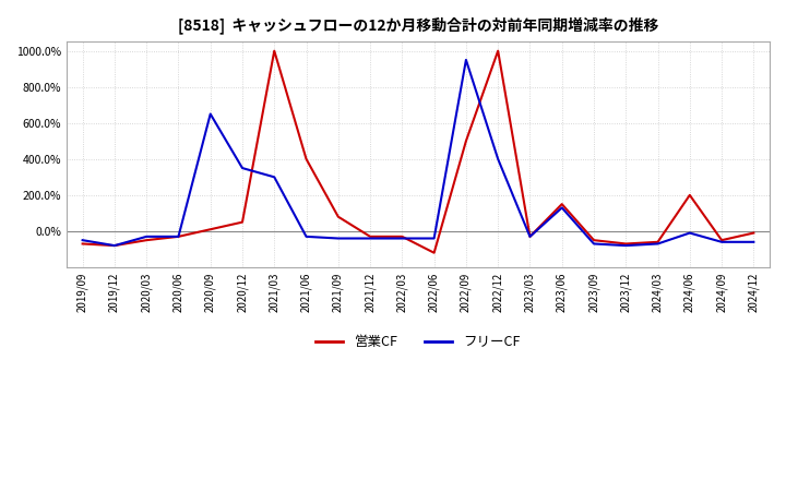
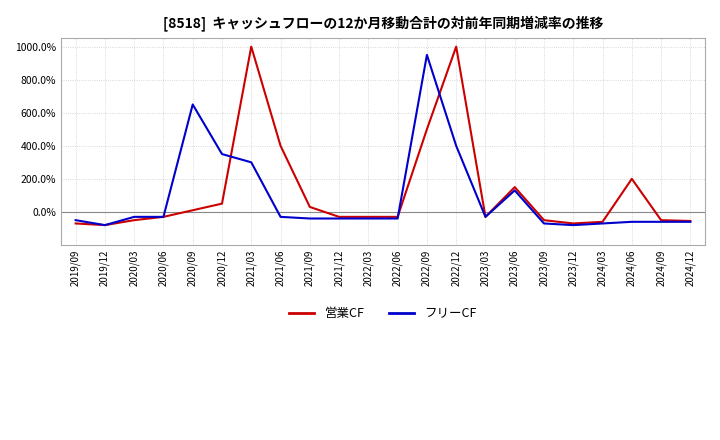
営業CF/2021/09: 80% -> 30%
営業CF/2022/06: -120% -> -30%
フリーCF/2024/06: -10% -> -60%
営業CF/2024/12: -10% -> -60%
